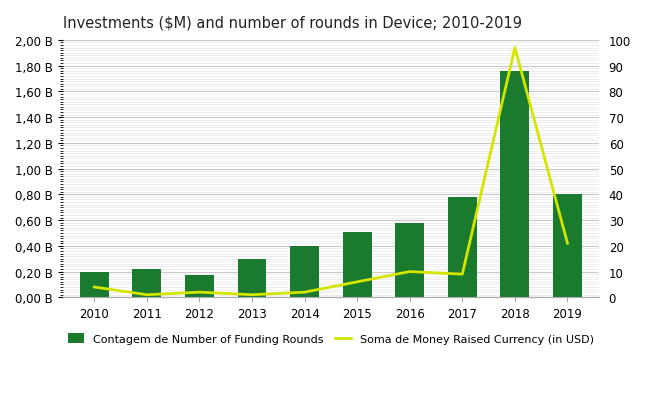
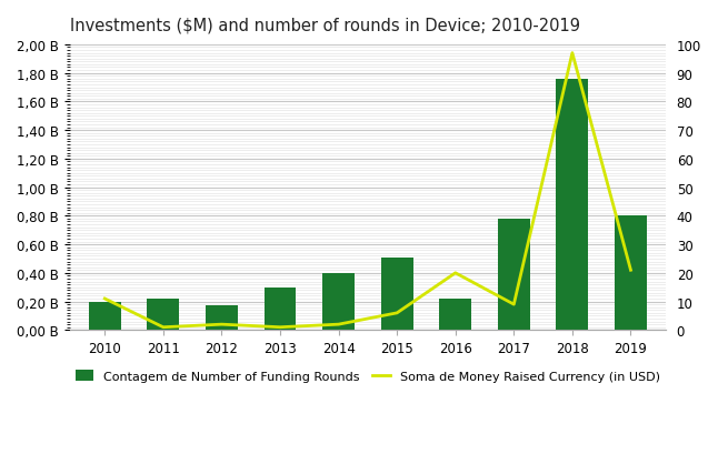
Soma de Money Raised Currency (in USD)/2010: 4 -> 11
Contagem de Number of Funding Rounds/2016: 0,58 B -> 0,22 B
Soma de Money Raised Currency (in USD)/2016: 10 -> 20
